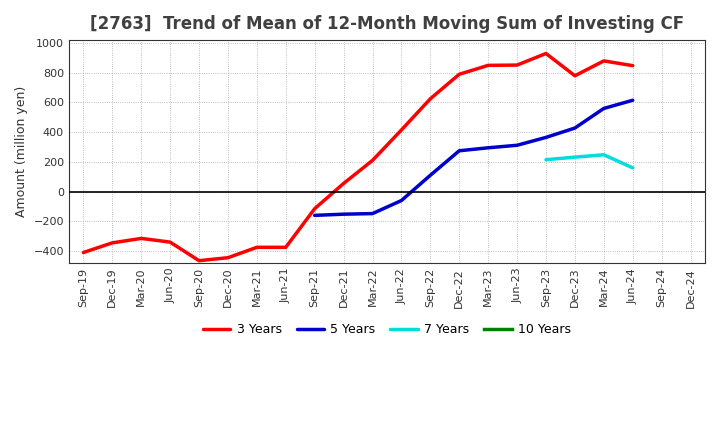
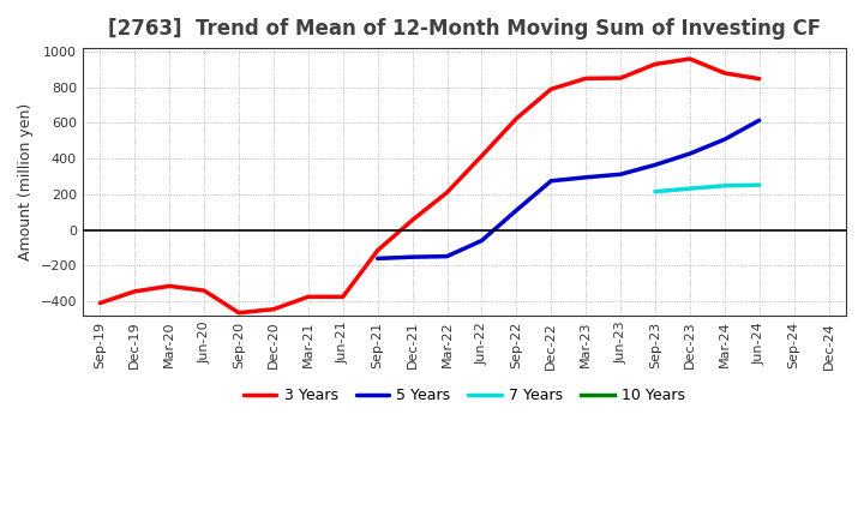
3 Years/Dec-23: 780 -> 960
5 Years/Mar-24: 560 -> 510
7 Years/Jun-24: 160 -> 250
